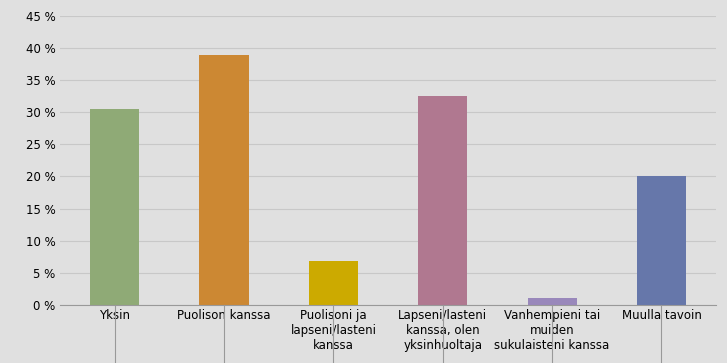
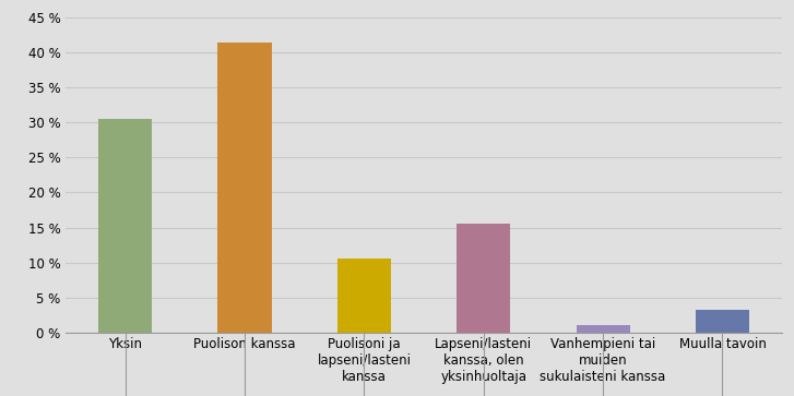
Puolison kanssa: 39.0 % -> 41.5 %
Puolisoni ja lapseni/lasteni kanssa: 6.8 % -> 10.5 %
Lapseni/lasteni kanssa, olen yksinhuoltaja: 32.6 % -> 15.5 %
Muulla tavoin: 20.0 % -> 3.3 %
